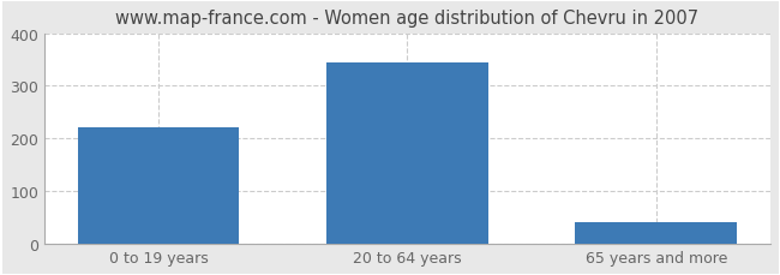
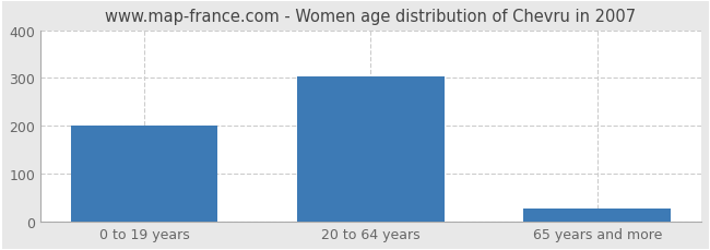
0 to 19 years: 220 -> 200
20 to 64 years: 345 -> 304
65 years and more: 40 -> 28
